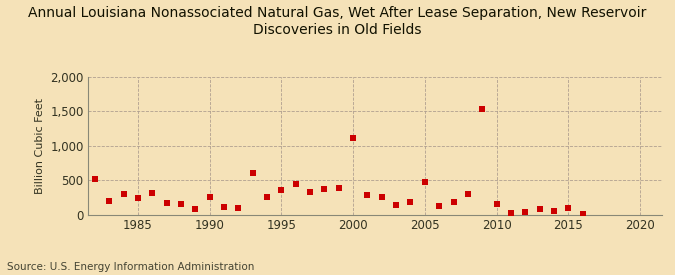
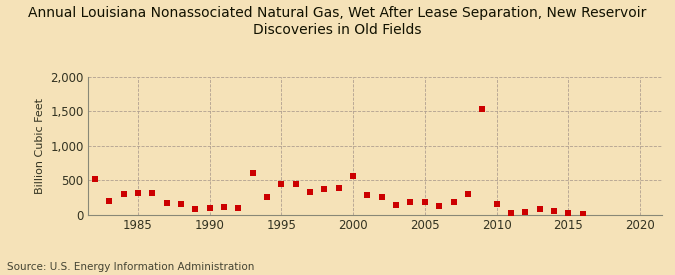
1985: 240 -> 320
1990: 260 -> 90
1995: 360 -> 450
2000: 1,120 -> 560
2005: 480 -> 180
2015: 100 -> 20
